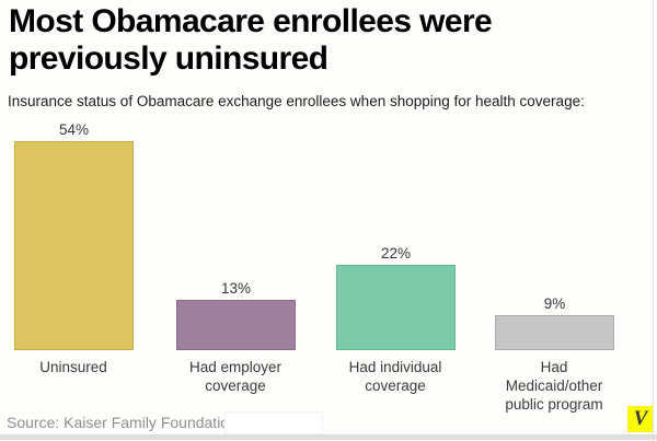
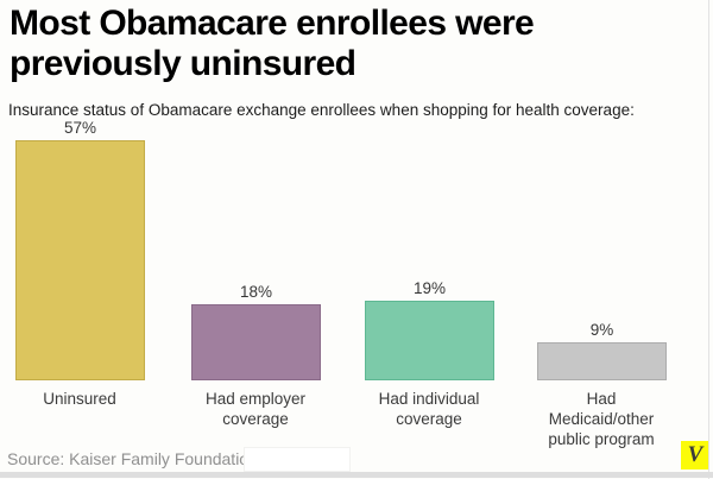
Uninsured: 54% -> 57%
Had employer coverage: 13% -> 18%
Had individual coverage: 22% -> 19%
